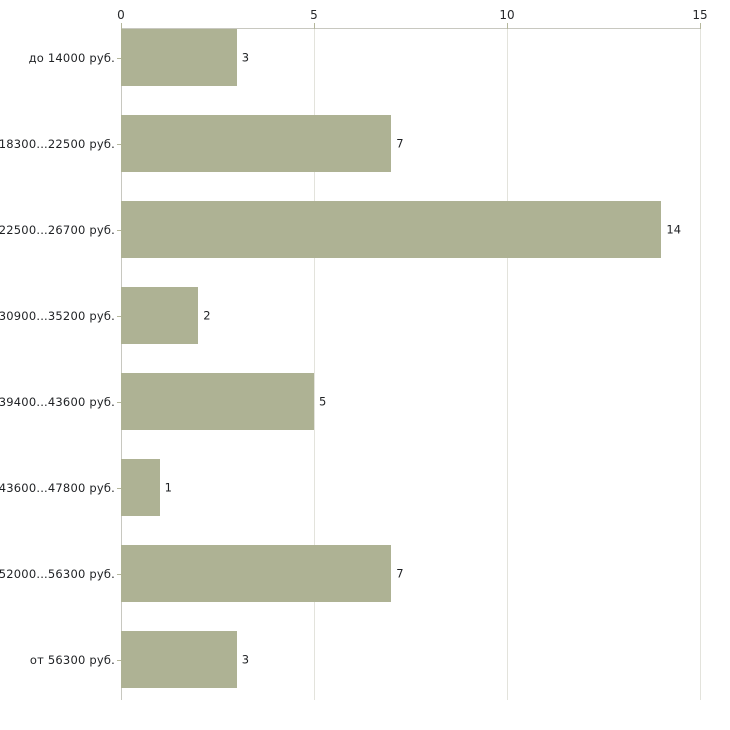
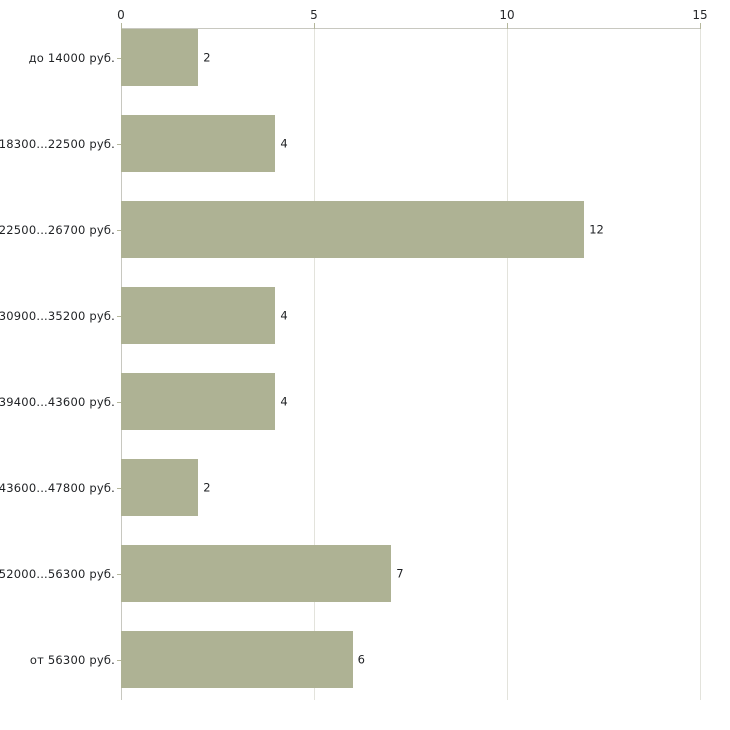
до 14000 руб.: 3 -> 2
18300...22500 руб.: 7 -> 4
22500...26700 руб.: 14 -> 12
30900...35200 руб.: 2 -> 4
39400...43600 руб.: 5 -> 4
43600...47800 руб.: 1 -> 2
от 56300 руб.: 3 -> 6
